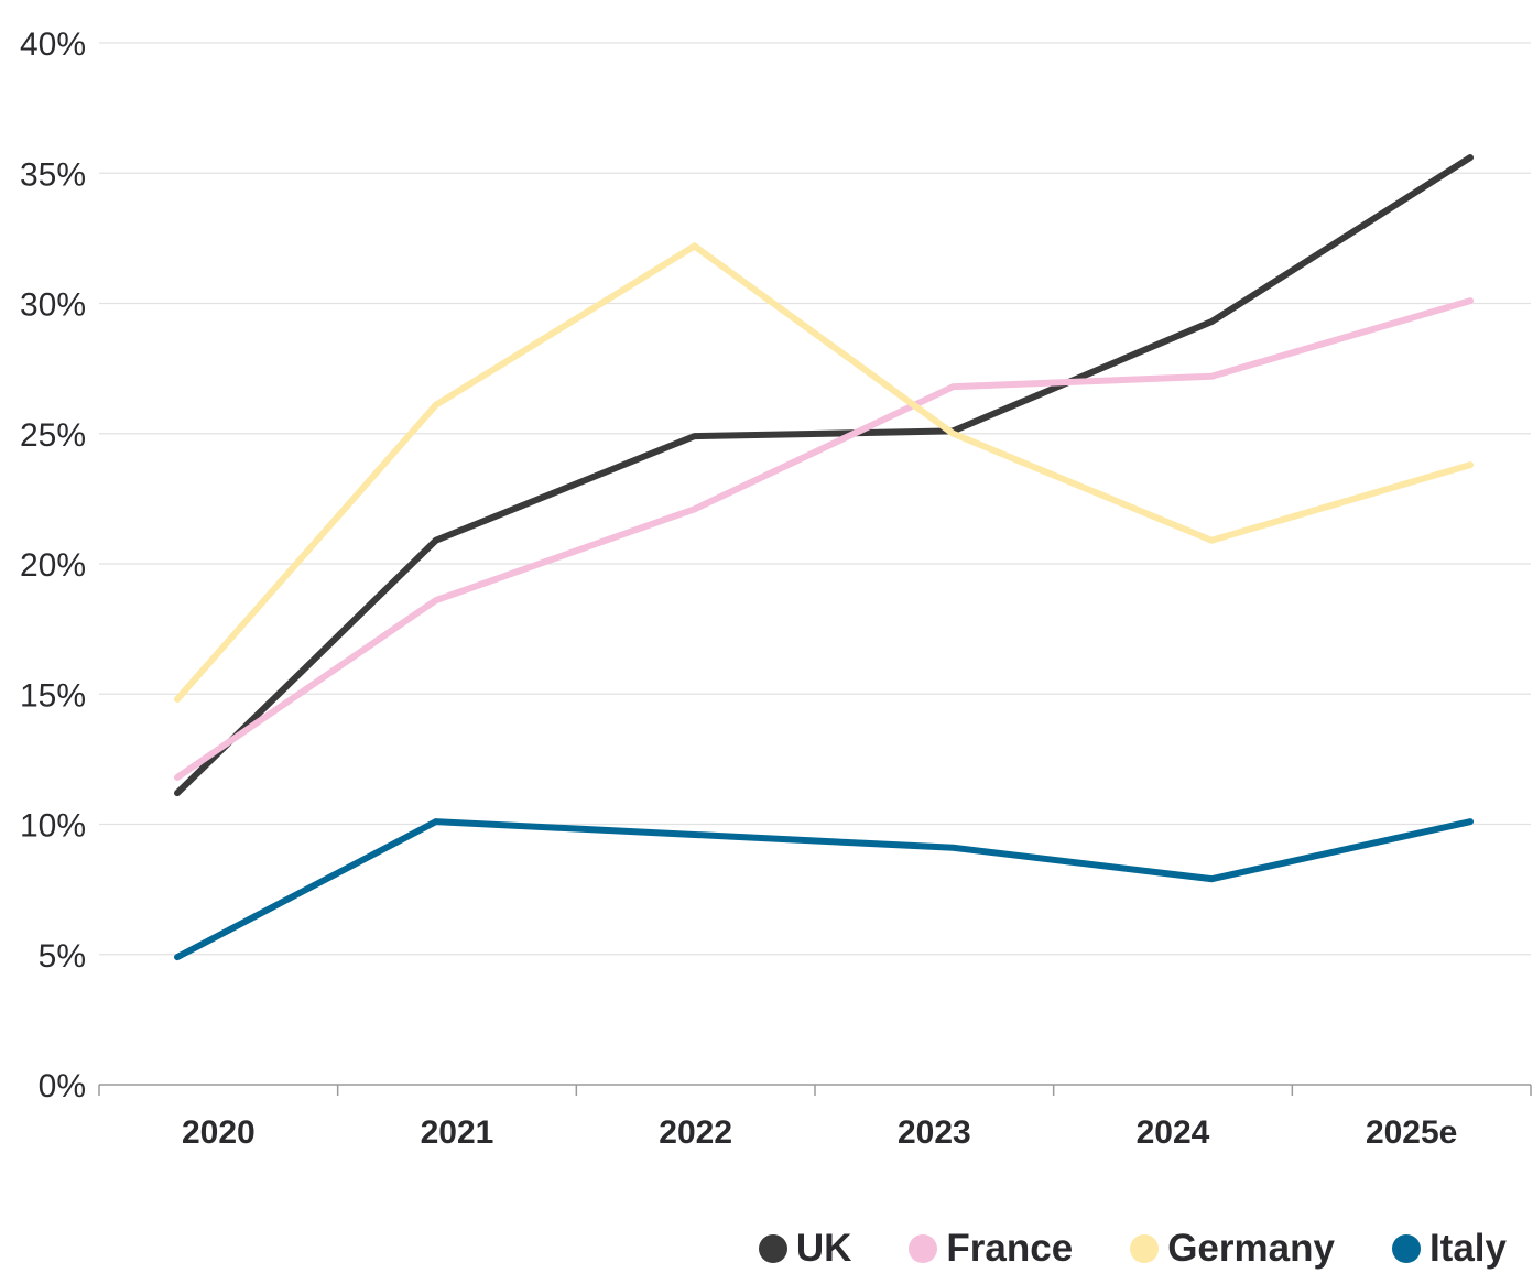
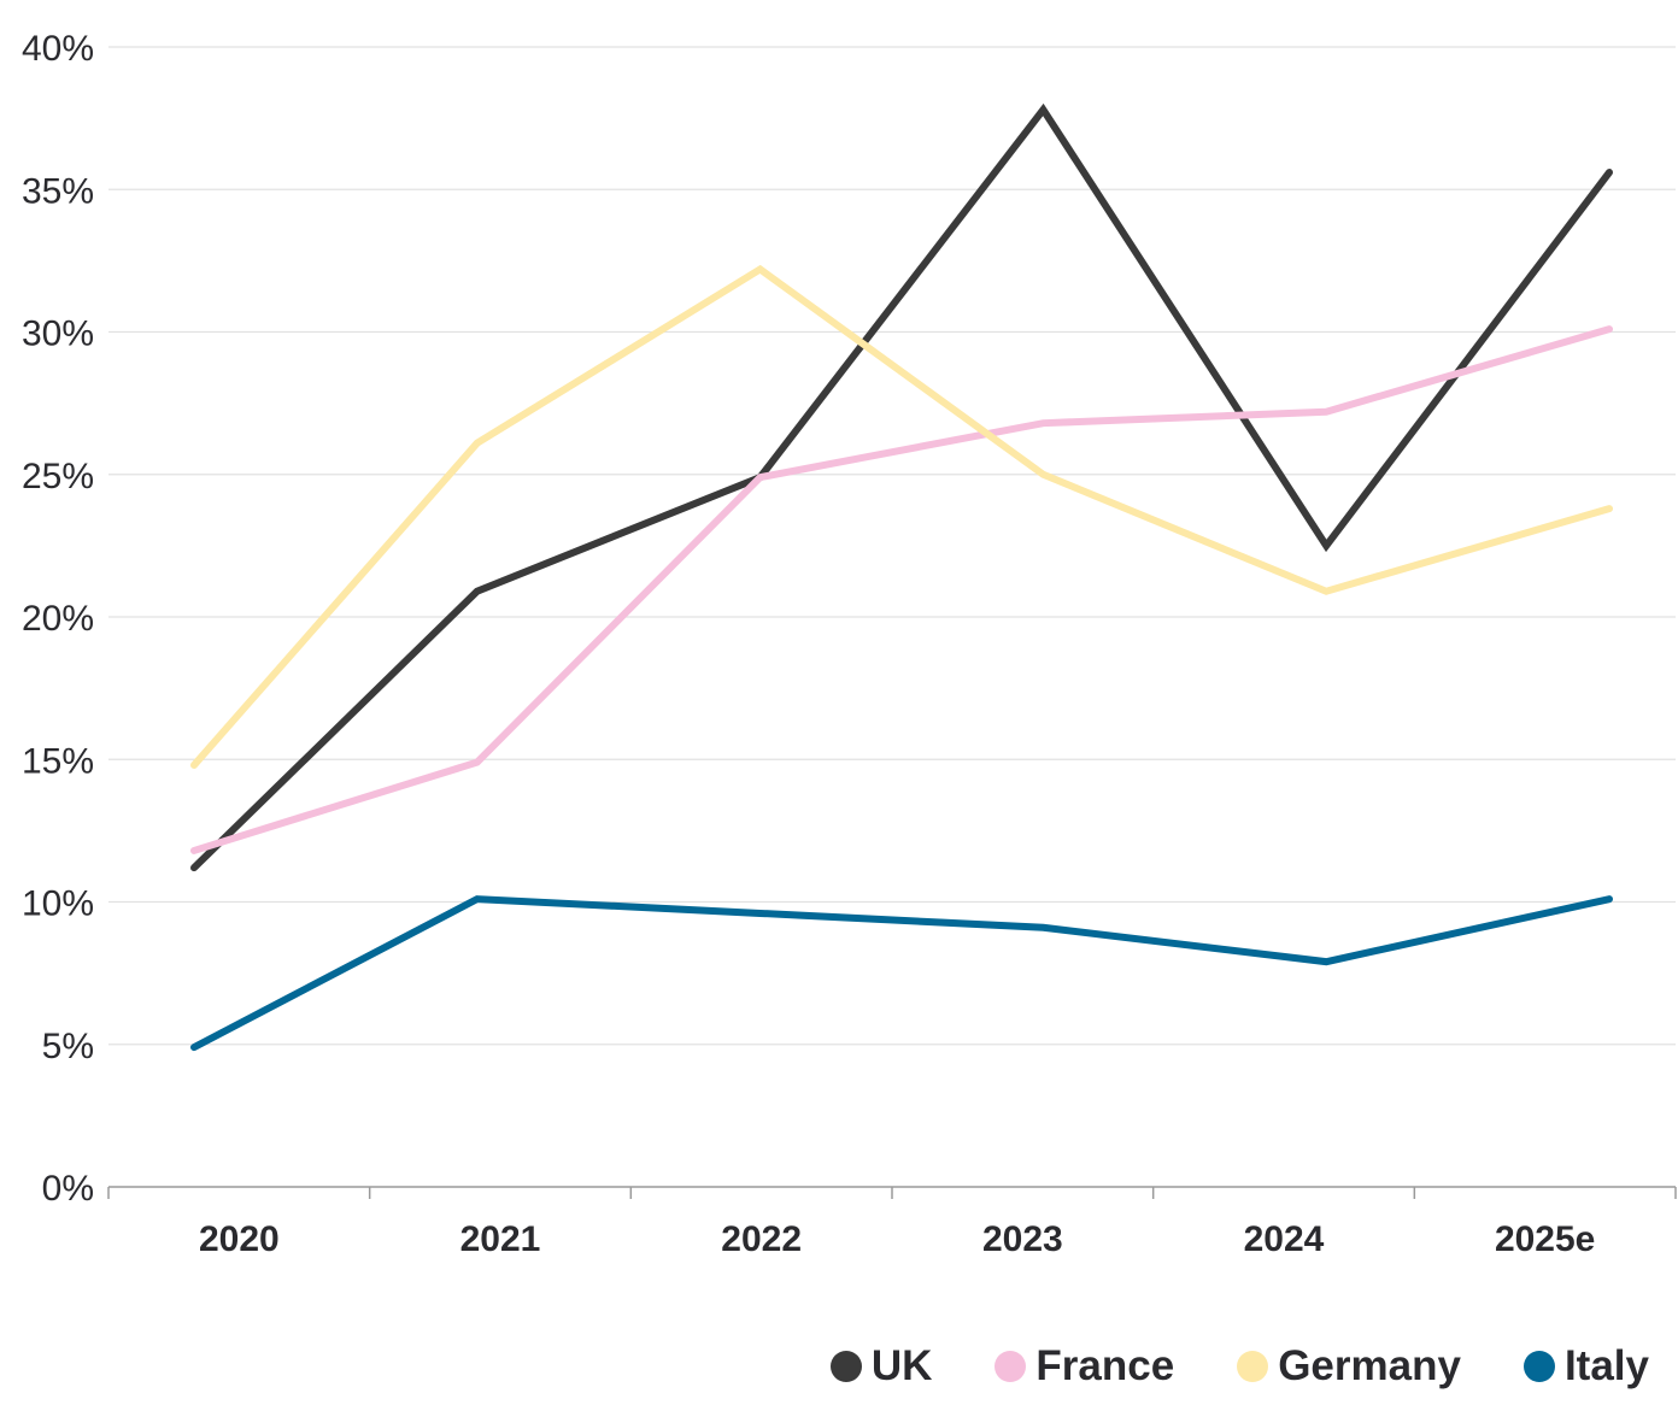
France/2021: 18.6% -> 14.9%
France/2022: 22.1% -> 24.9%
UK/2023: 25.1% -> 37.8%
UK/2024: 29.3% -> 22.5%
